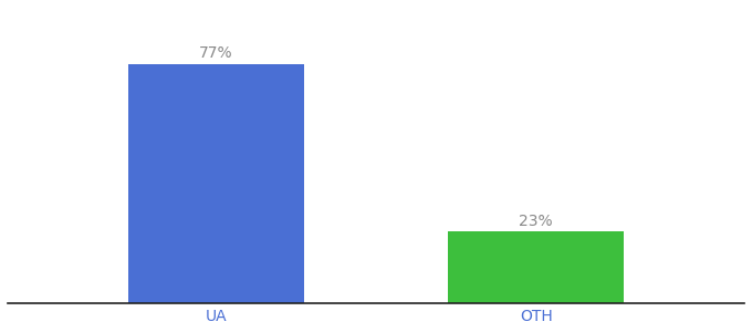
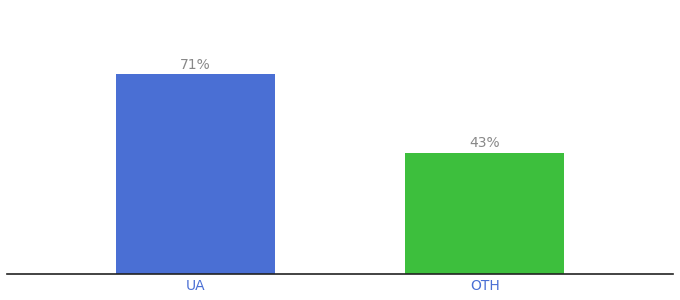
UA: 77% -> 71%
OTH: 23% -> 43%
